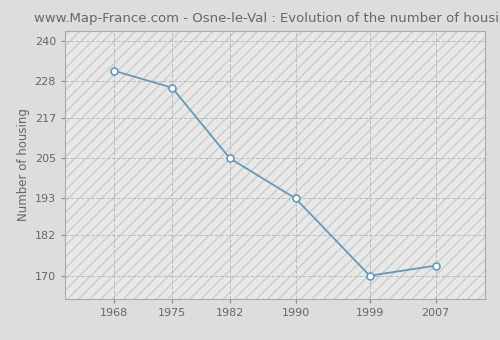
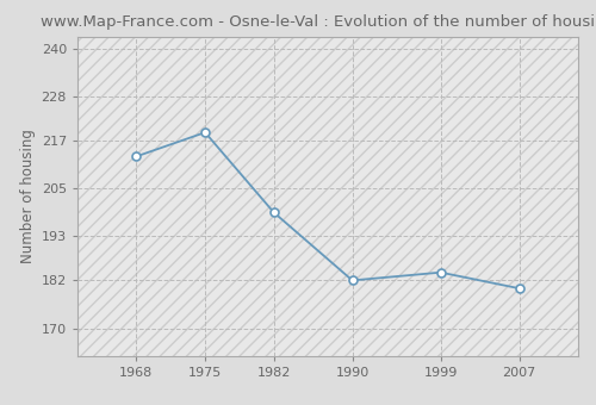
1968: 231 -> 213
1975: 226 -> 219
1982: 205 -> 199
1990: 193 -> 182
1999: 170 -> 184
2007: 173 -> 180
